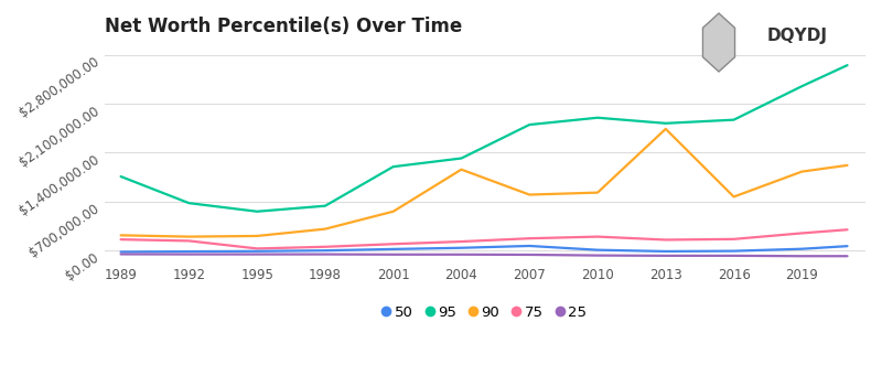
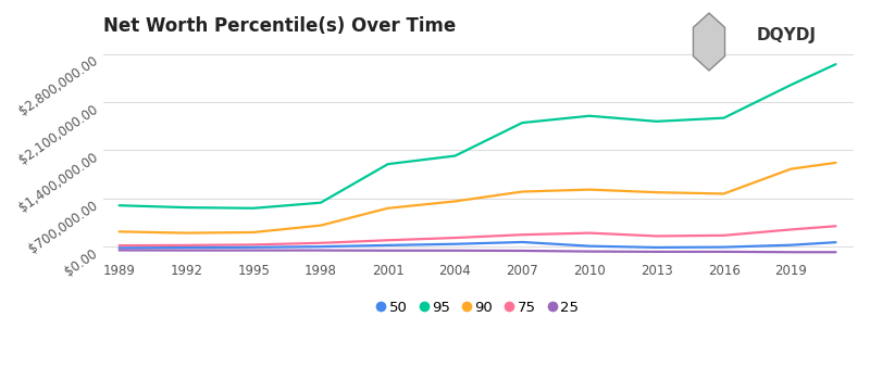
95/1989: $1,060,000 -> $600,000
75/1989: $160,000 -> $20,000
95/1992: $680,000 -> $570,000
75/1992: $140,000 -> $20,000
90/2004: $1,160,000 -> $660,000
90/2013: $1,740,000 -> $790,000
